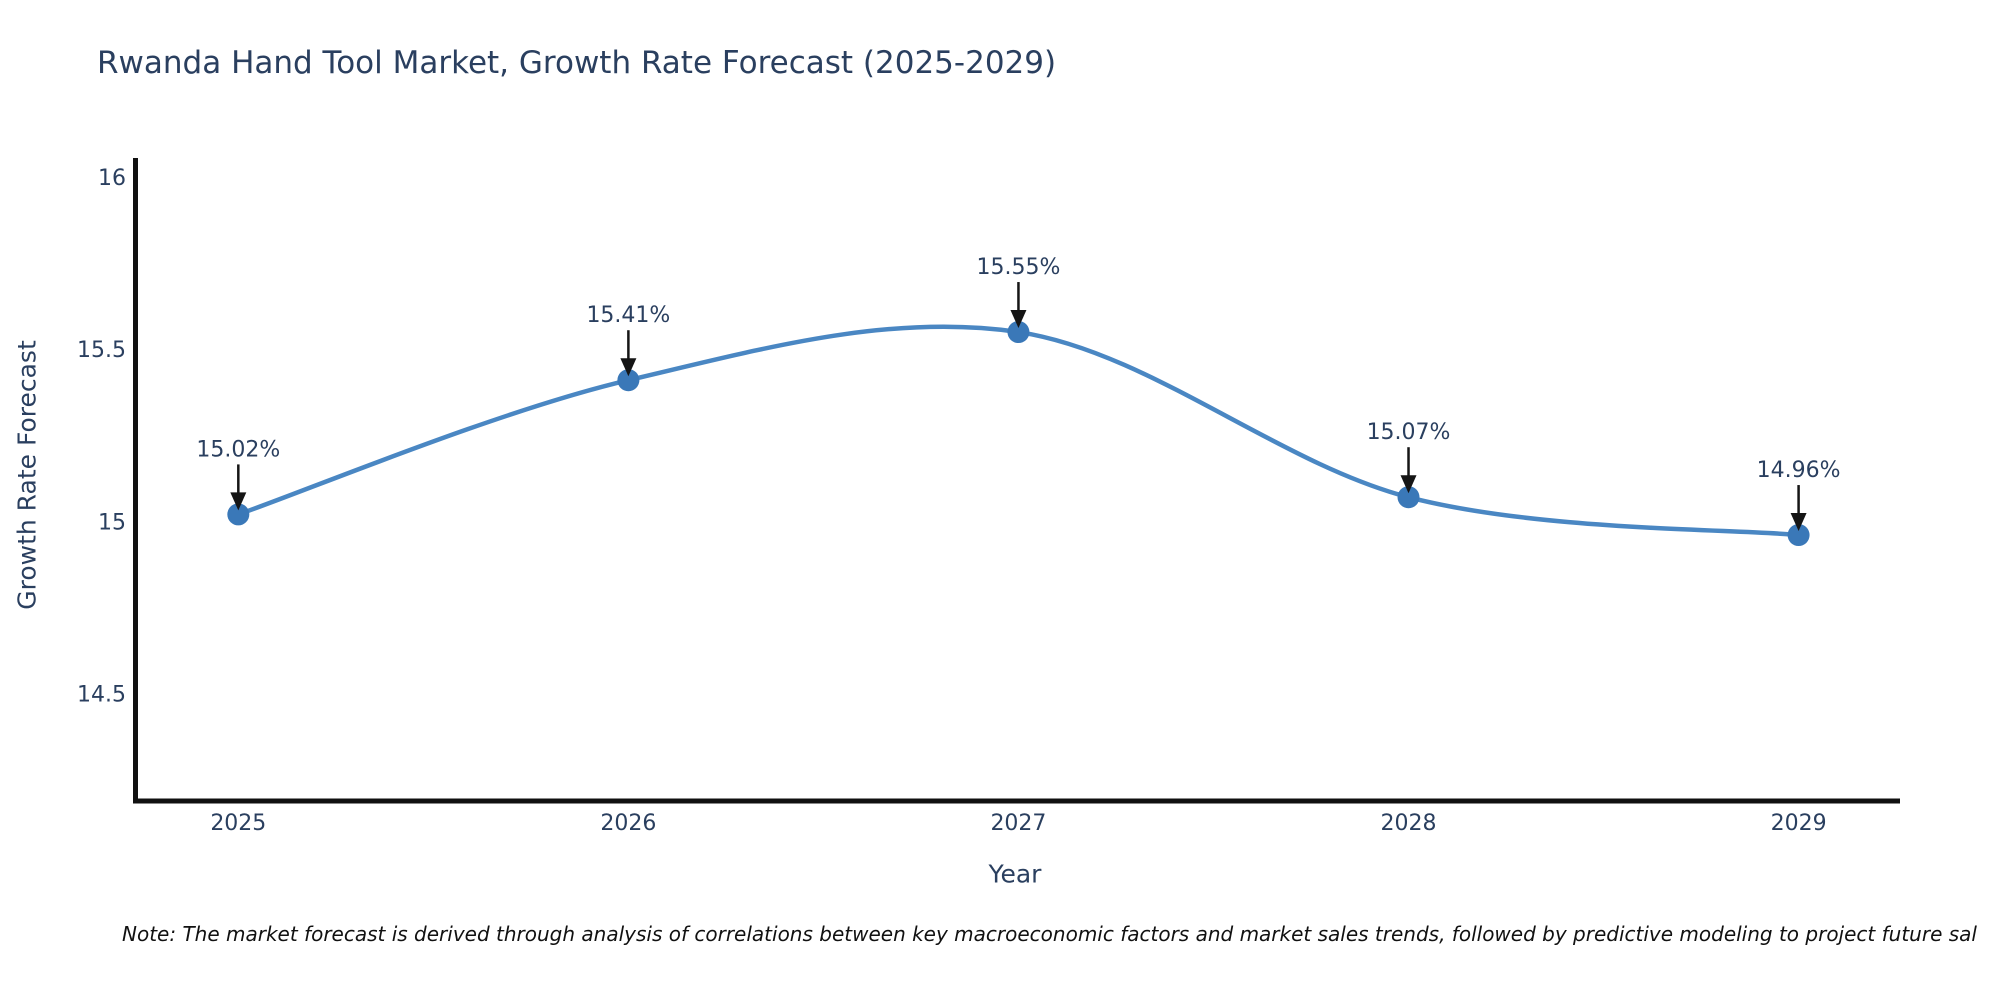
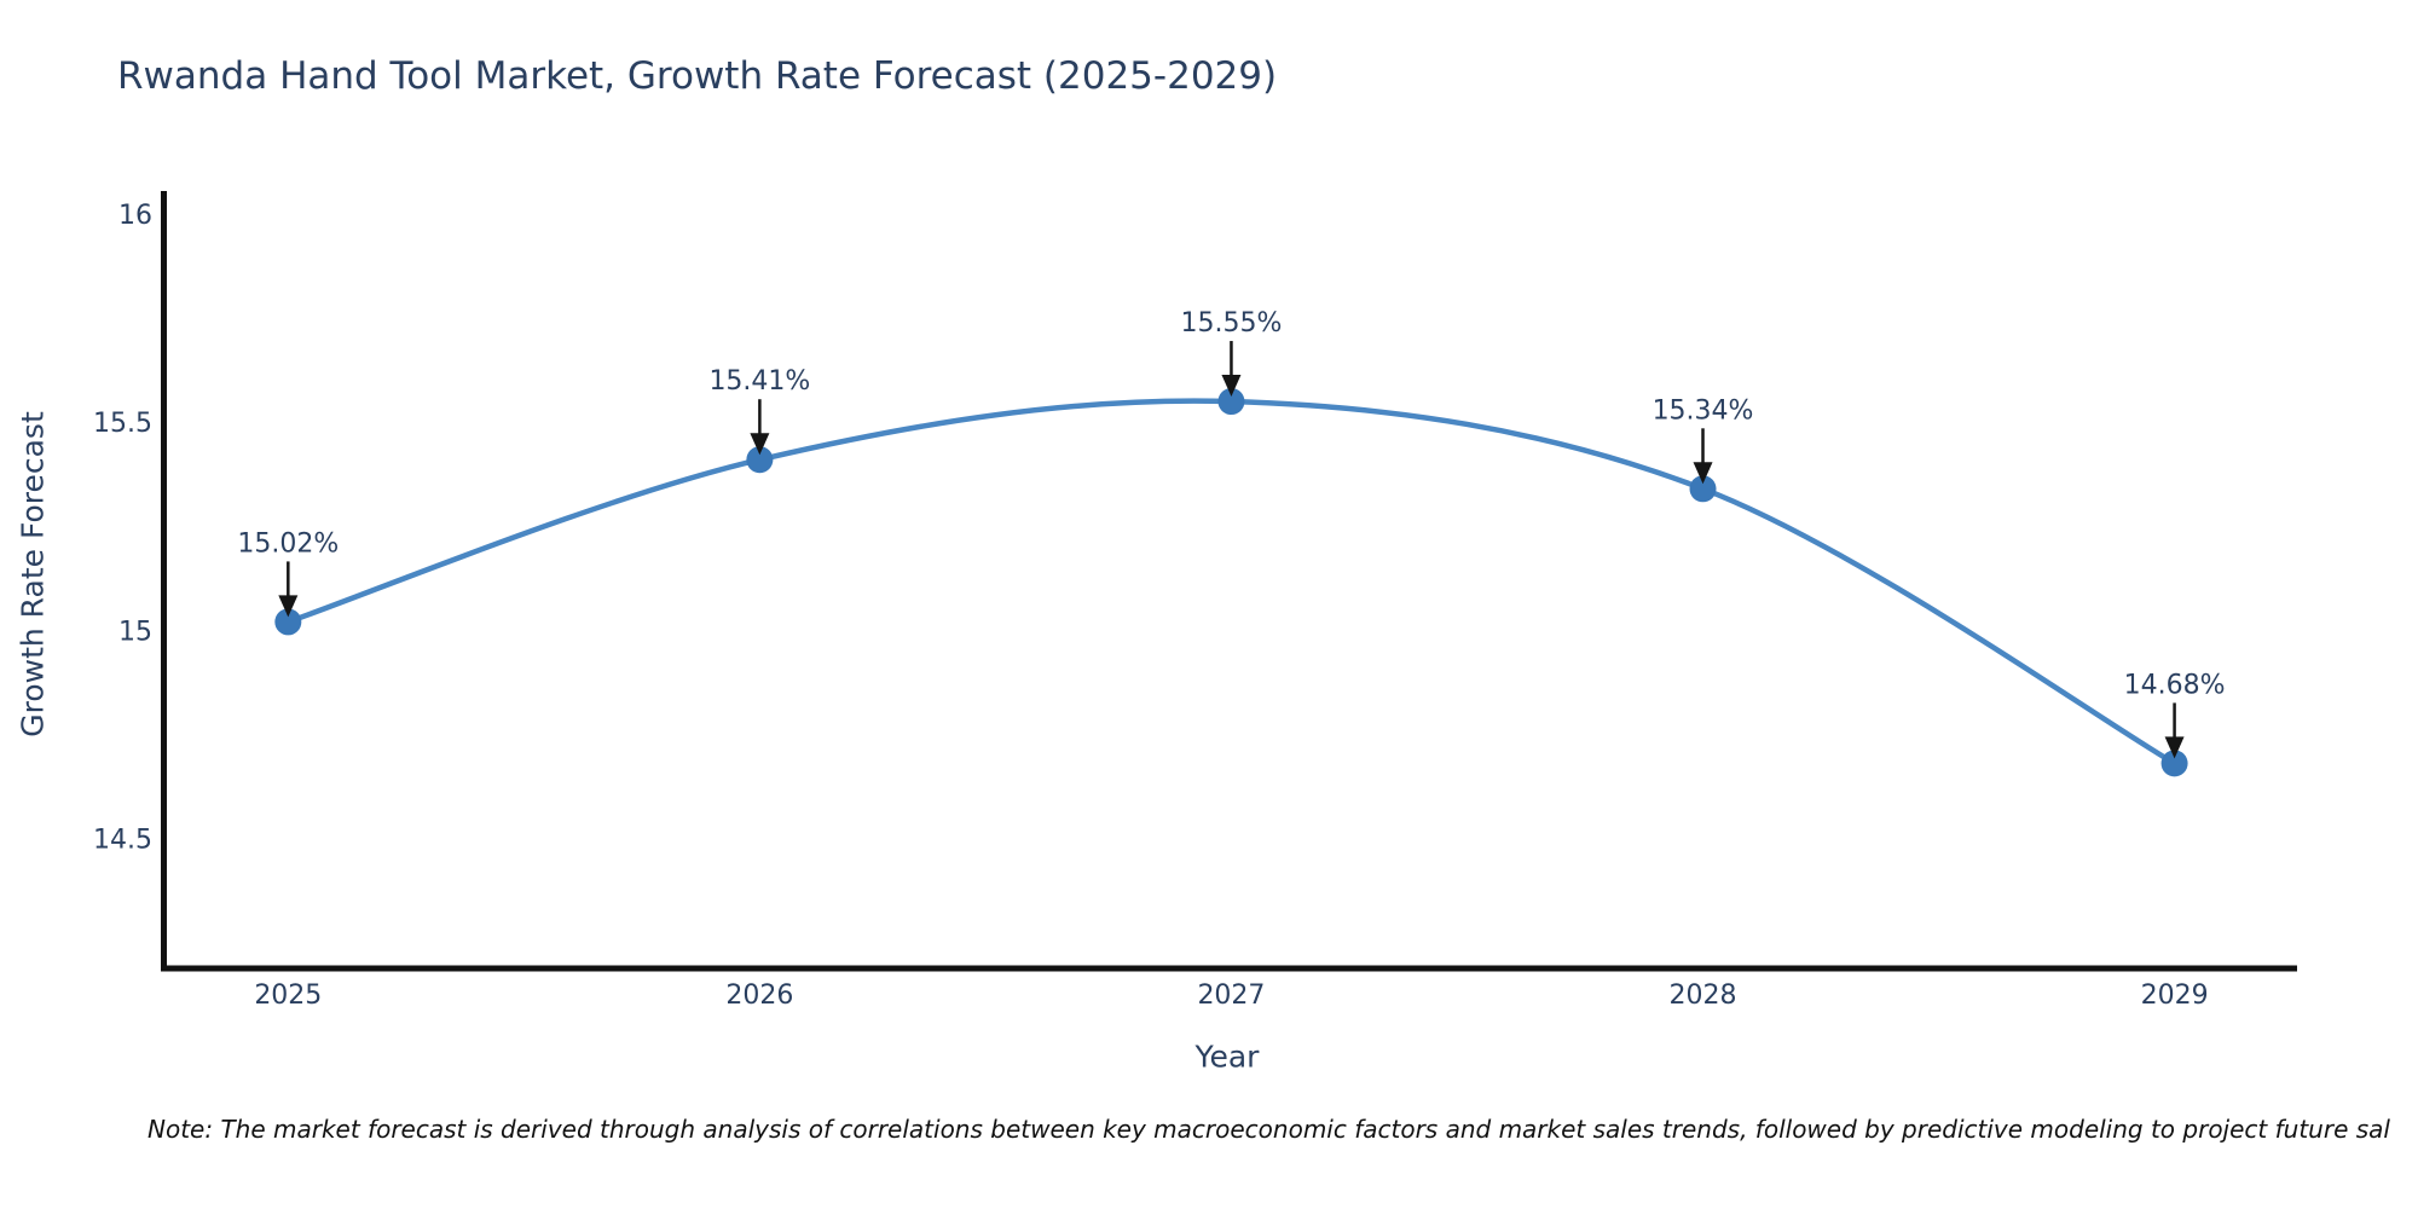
2028: 15.07% -> 15.34%
2029: 14.96% -> 14.68%
